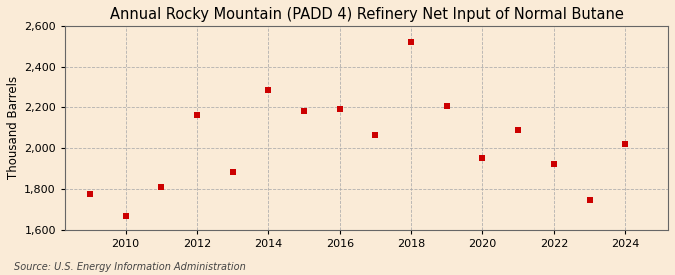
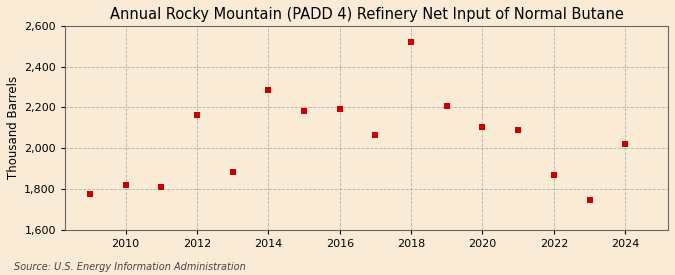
2010: 1,670 -> 1,820
2020: 1,950 -> 2,105
2022: 1,925 -> 1,870
